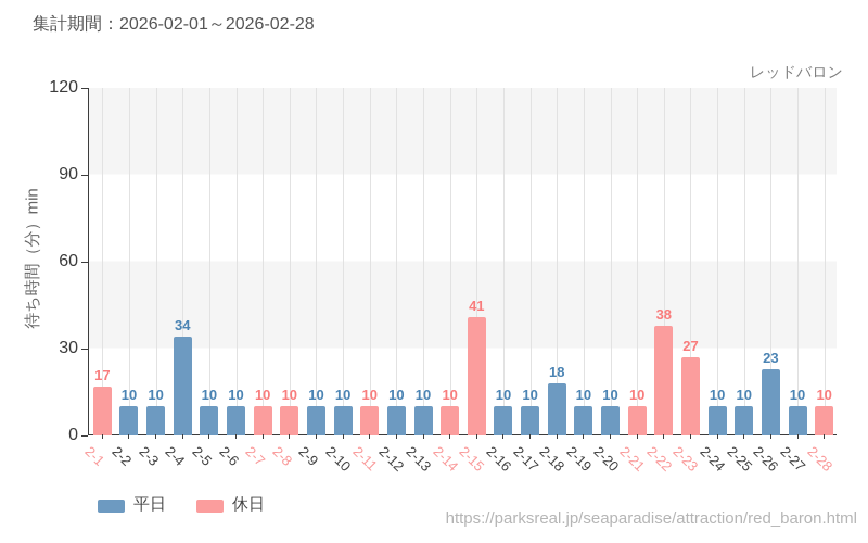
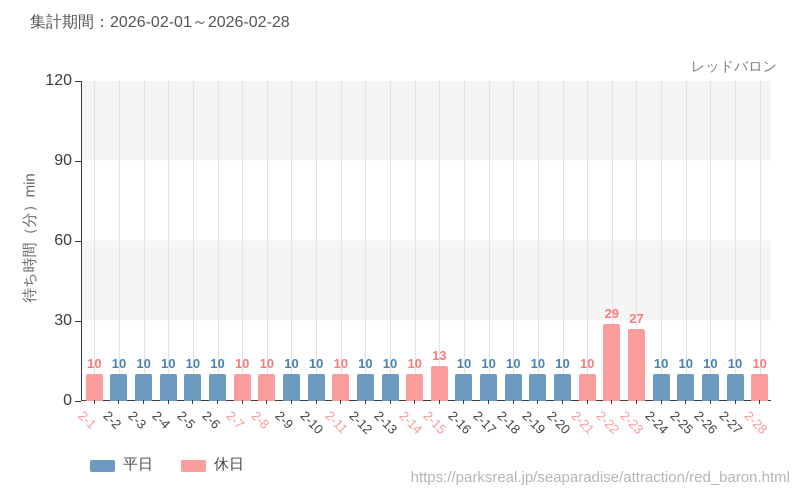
2-1: 17 -> 10
2-4: 34 -> 10
2-15: 41 -> 13
2-18: 18 -> 10
2-22: 38 -> 29
2-26: 23 -> 10
